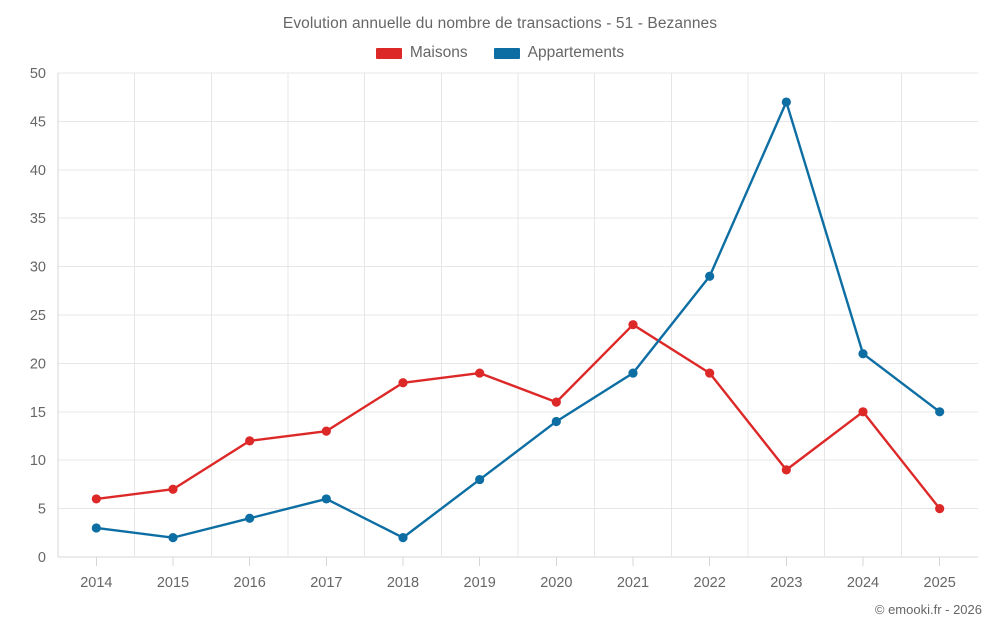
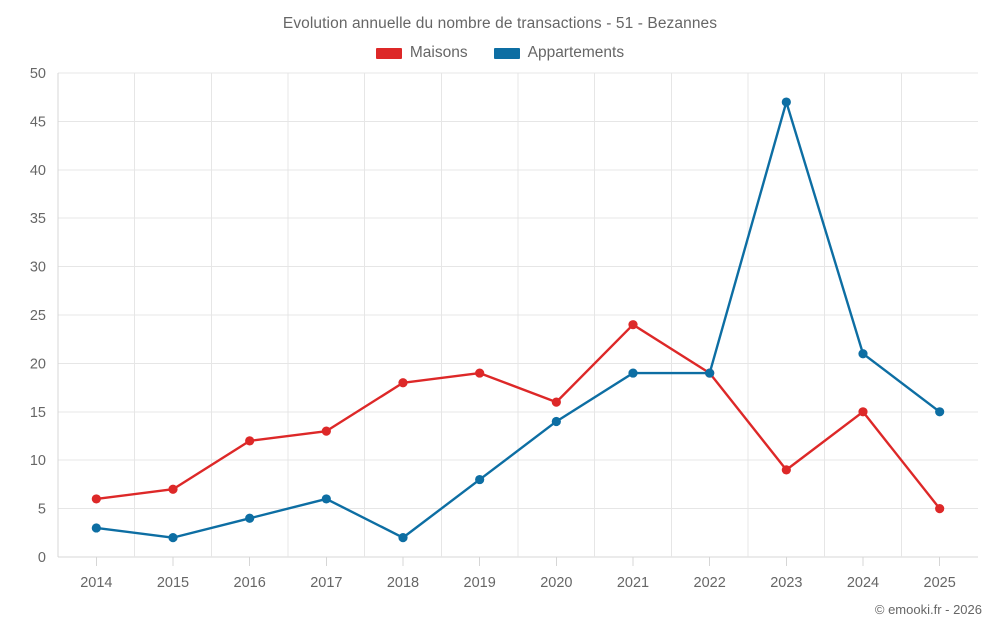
Appartements/2022: 29 -> 19
